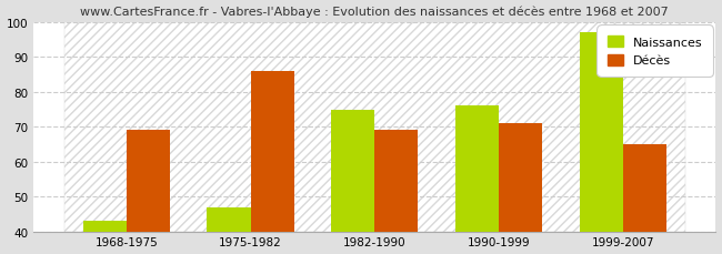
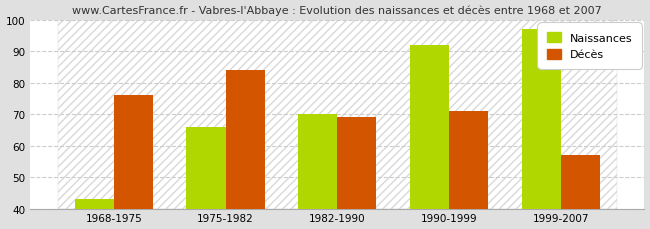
Décès/1968-1975: 69 -> 76
Naissances/1975-1982: 47 -> 66
Décès/1975-1982: 86 -> 84
Naissances/1982-1990: 75 -> 70
Naissances/1990-1999: 76 -> 92
Décès/1999-2007: 65 -> 57
